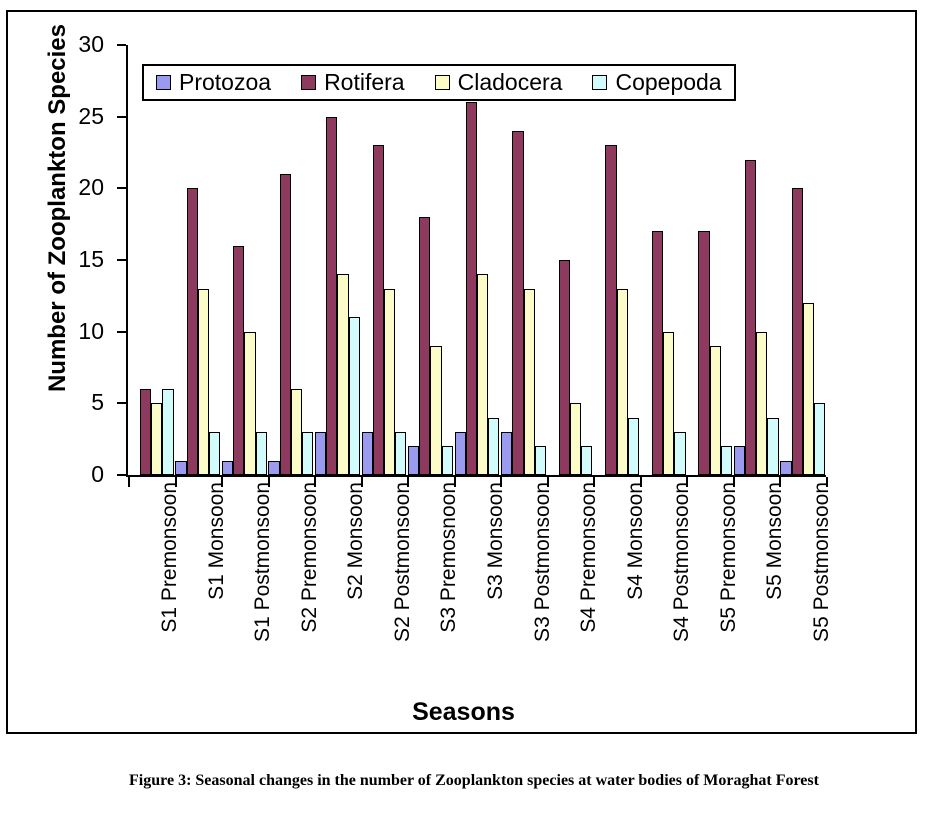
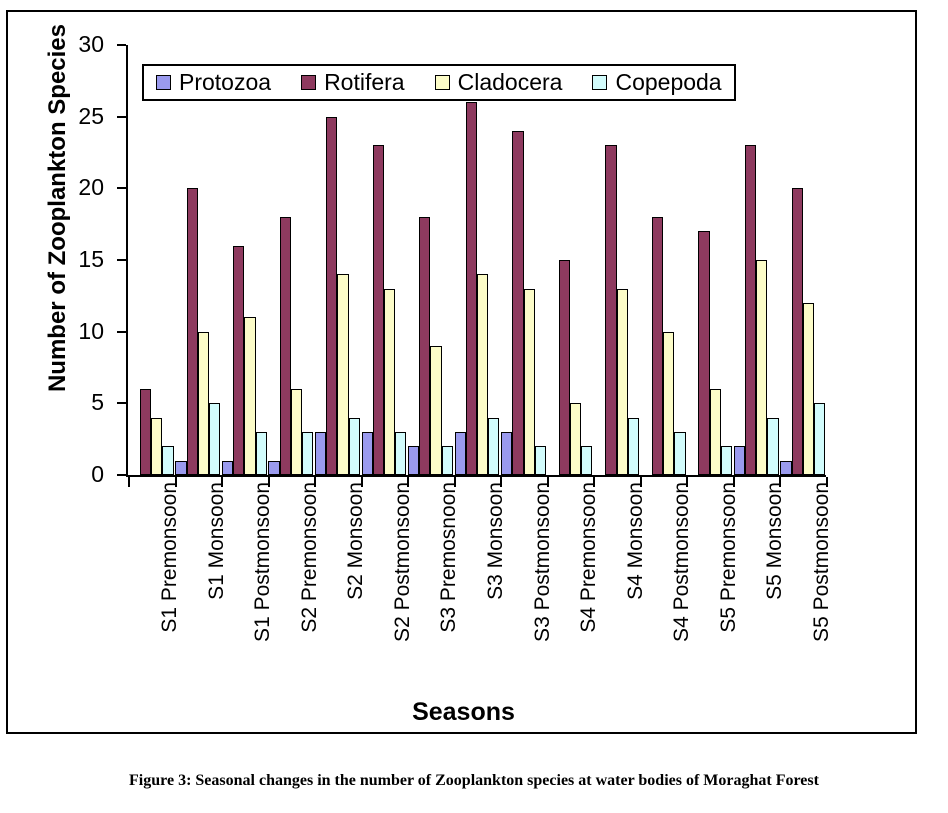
Cladocera/S1 Premonsoon: 5 -> 4
Copepoda/S1 Premonsoon: 6 -> 2
Cladocera/S1 Monsoon: 13 -> 10
Copepoda/S1 Monsoon: 3 -> 5
Cladocera/S1 Postmonsoon: 10 -> 11
Rotifera/S2 Premonsoon: 21 -> 18
Copepoda/S2 Monsoon: 11 -> 4
Rotifera/S4 Postmonsoon: 17 -> 18
Cladocera/S5 Premonsoon: 9 -> 6
Rotifera/S5 Monsoon: 22 -> 23
Cladocera/S5 Monsoon: 10 -> 15
